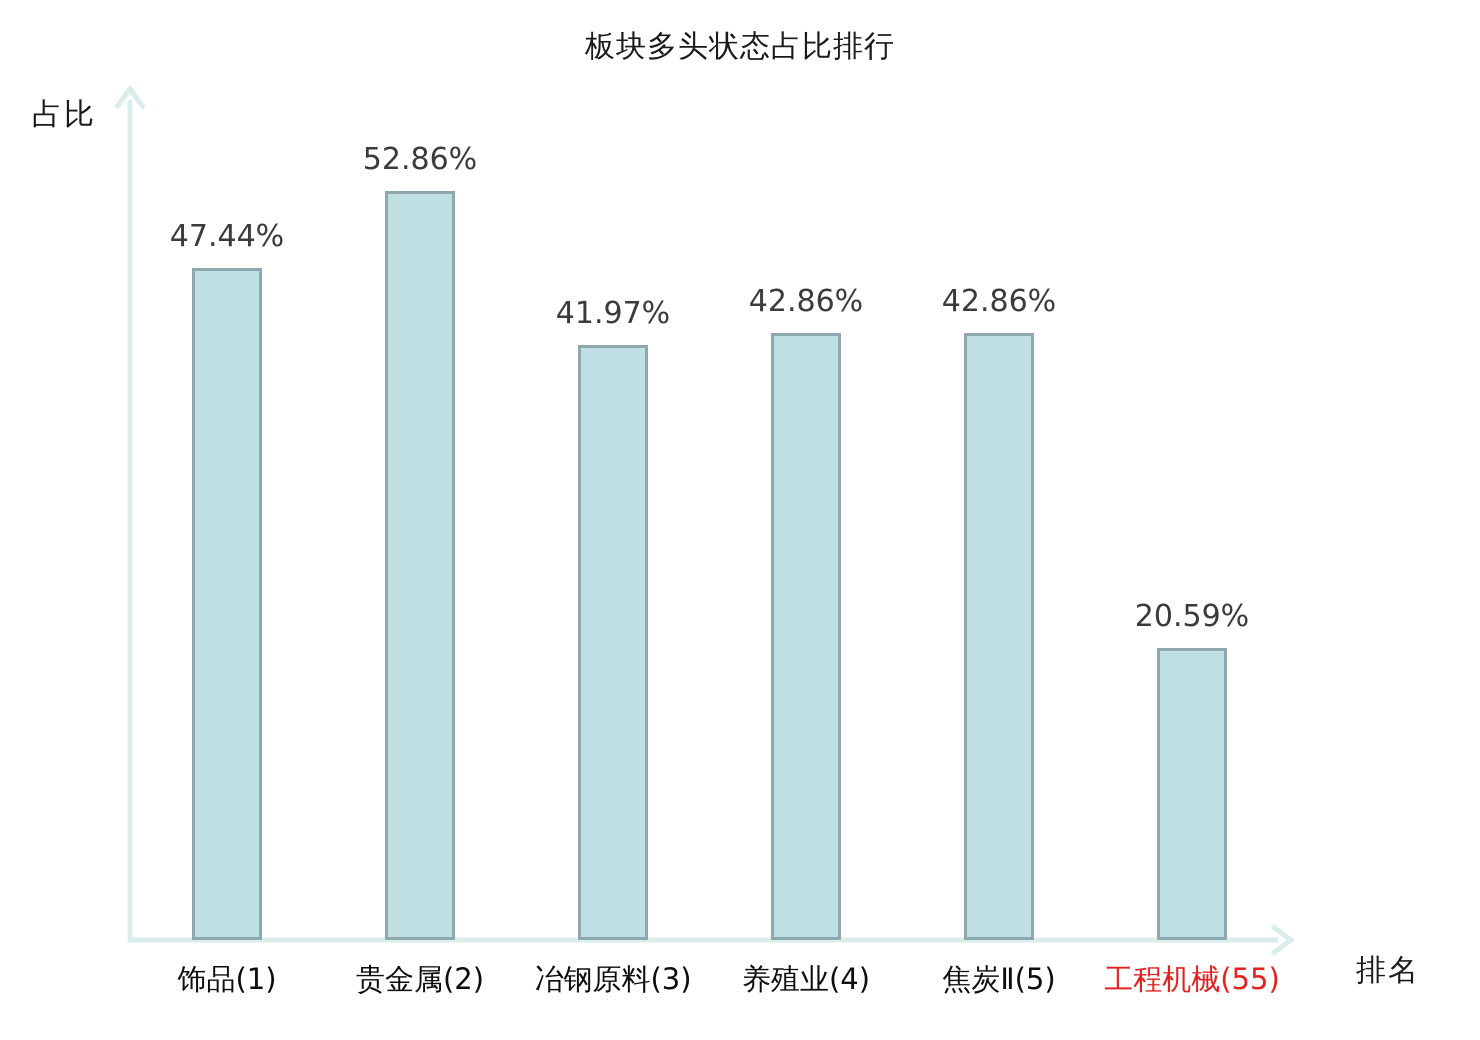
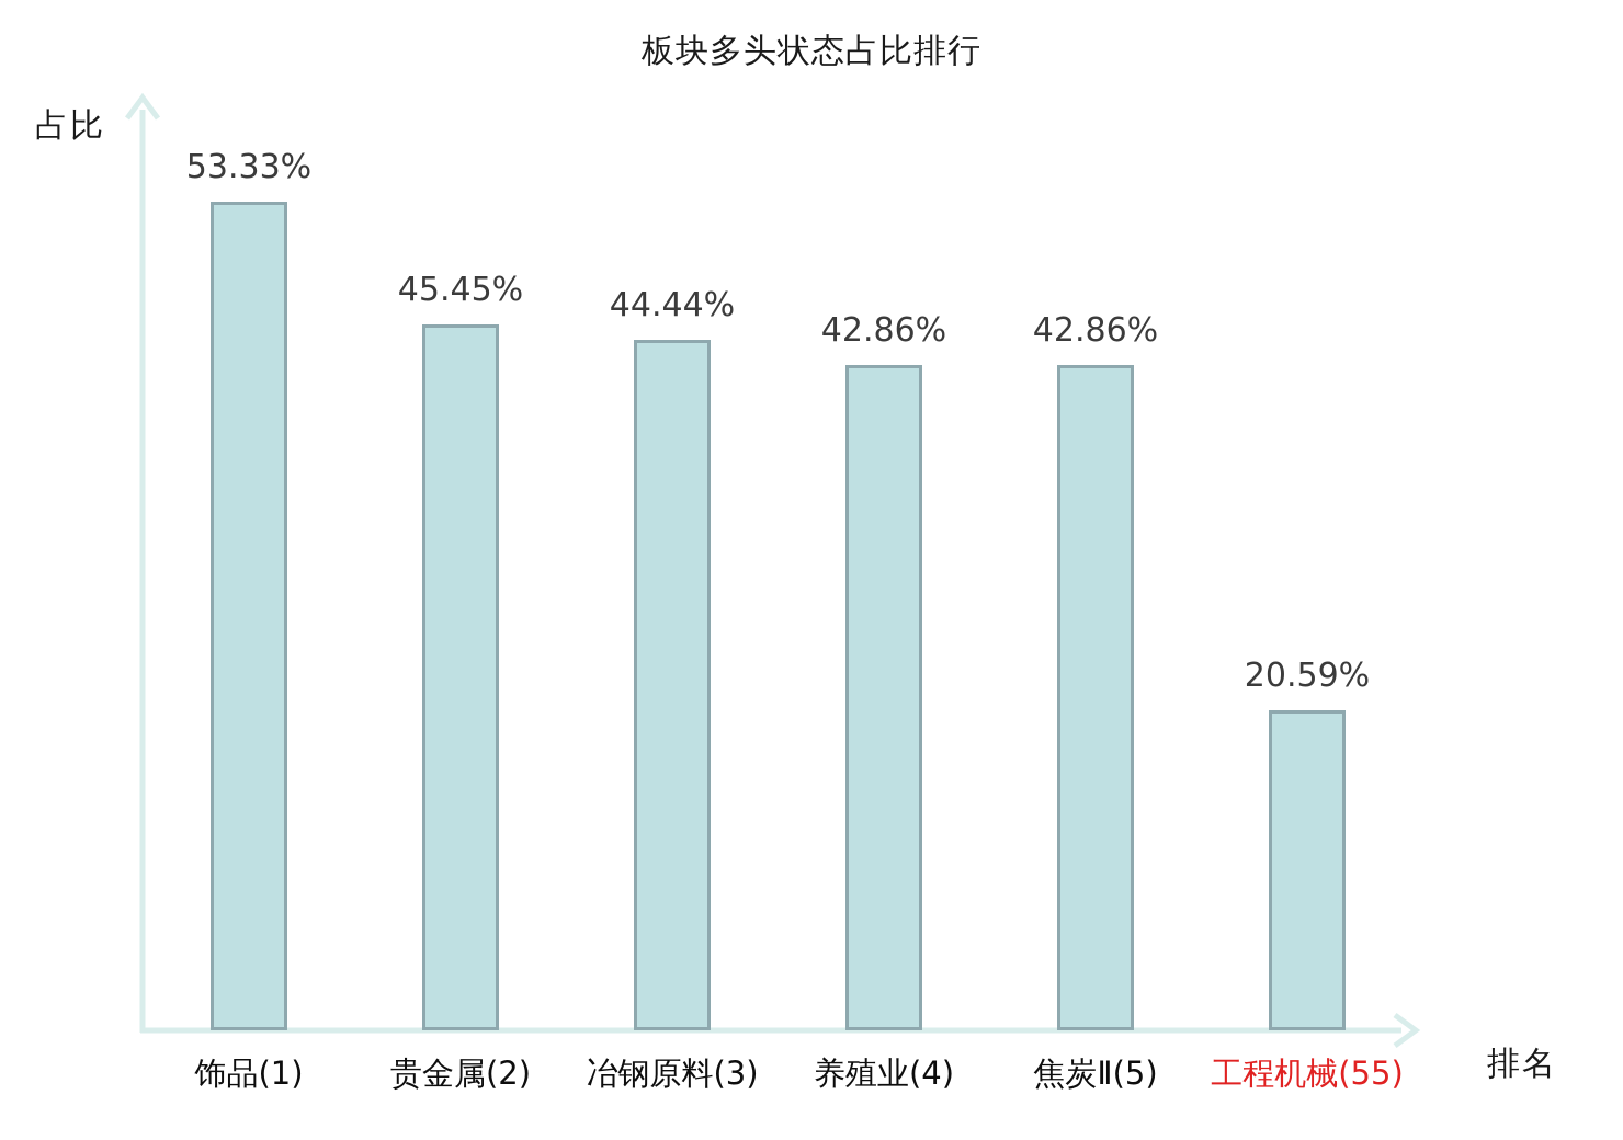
饰品(1): 47.44% -> 53.33%
贵金属(2): 52.86% -> 45.45%
冶钢原料(3): 41.97% -> 44.44%
